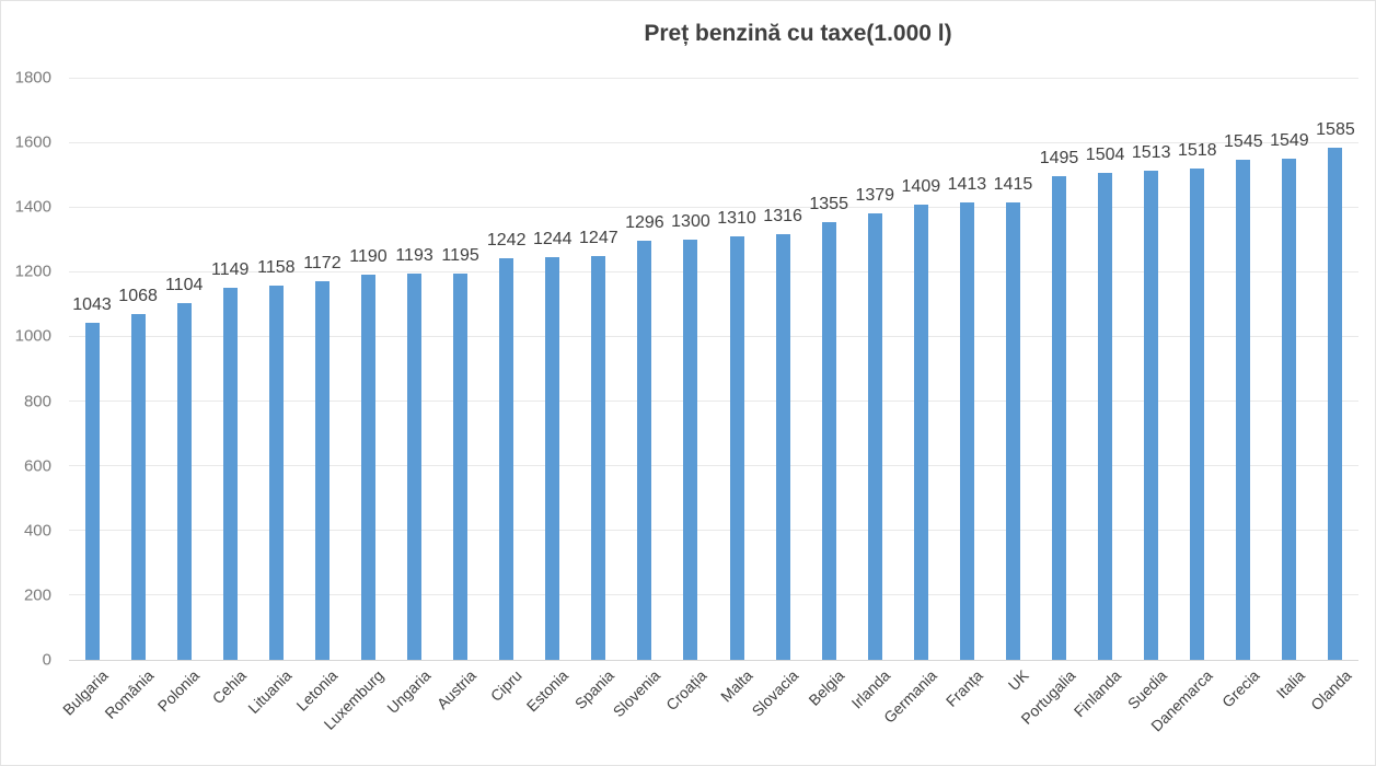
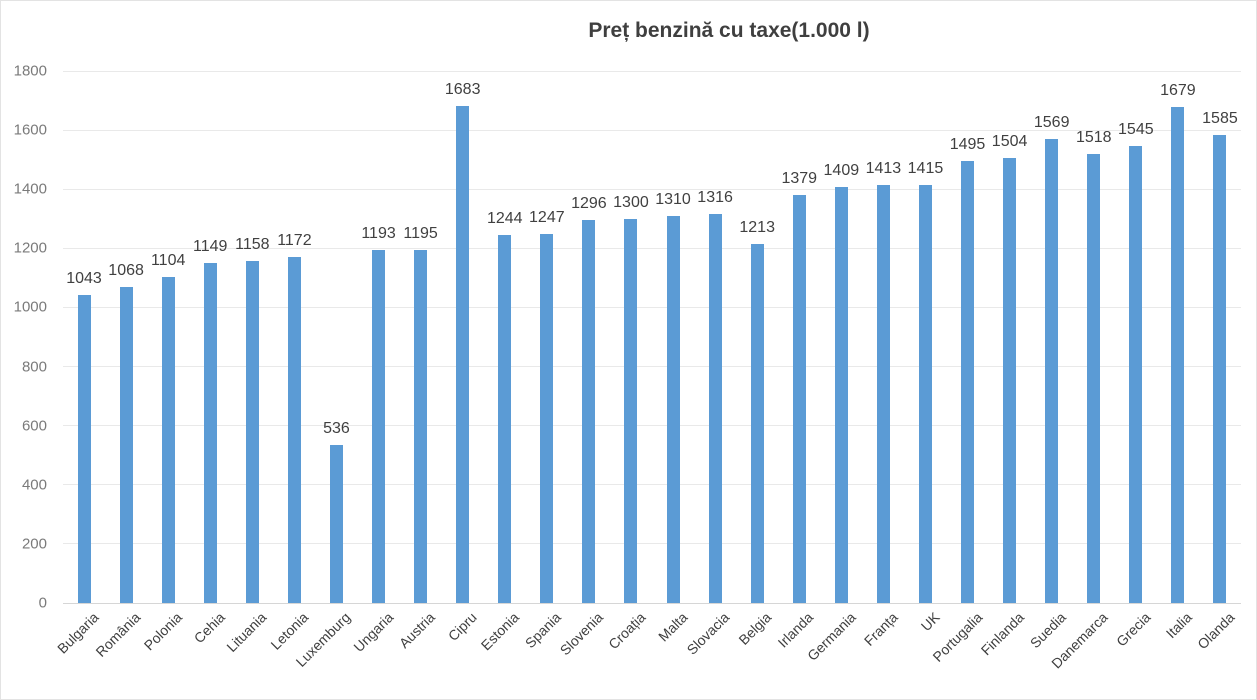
Luxemburg: 1190 -> 536
Cipru: 1242 -> 1683
Belgia: 1355 -> 1213
Suedia: 1513 -> 1569
Italia: 1549 -> 1679
